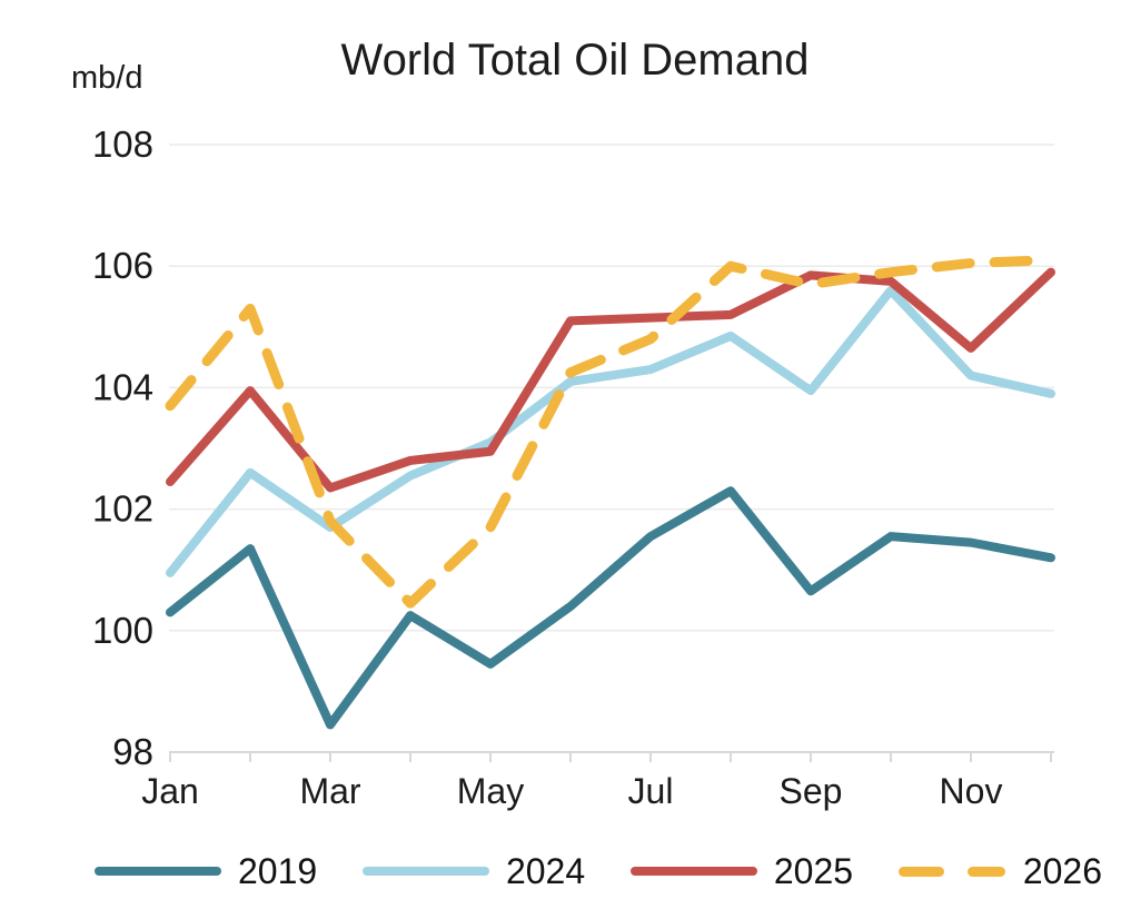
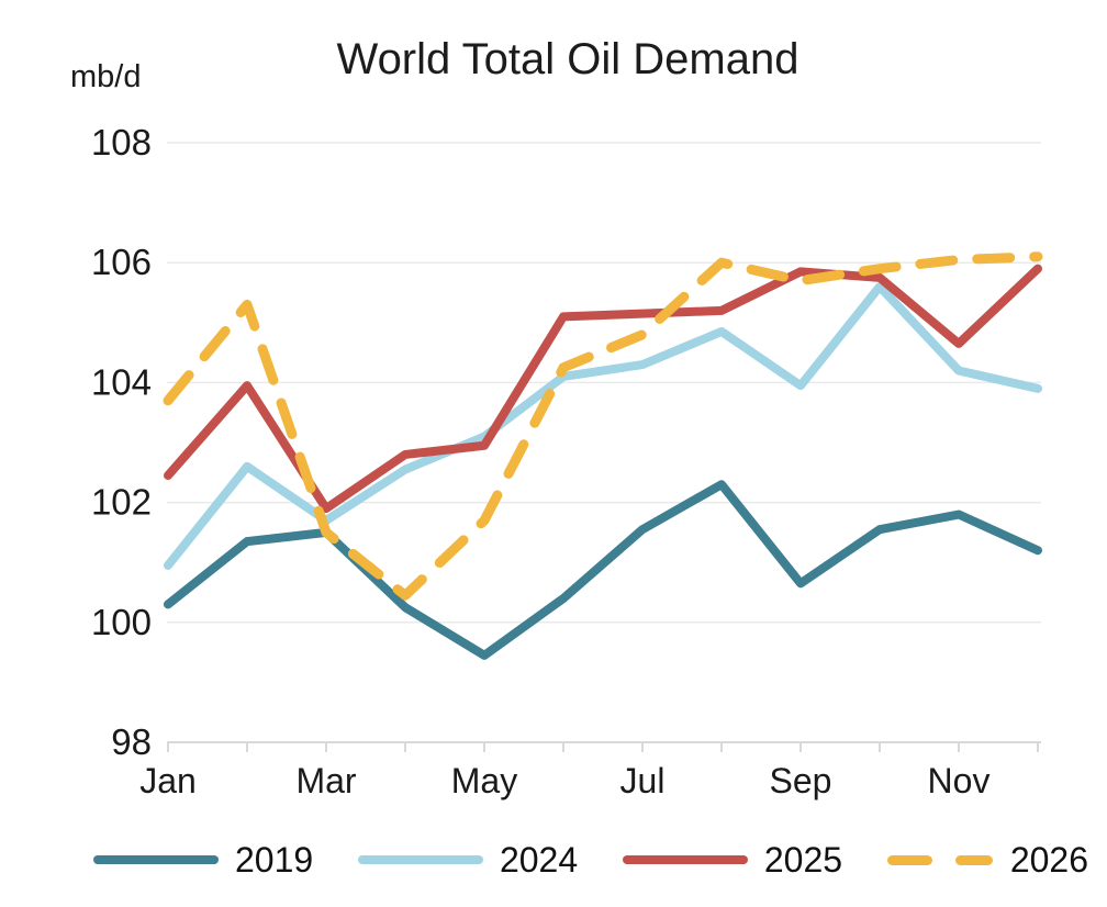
2019/Mar: 98.5 -> 101.5
2025/Mar: 102.3 -> 101.9
2026/Mar: 101.8 -> 101.5
2019/Nov: 101.5 -> 101.8
